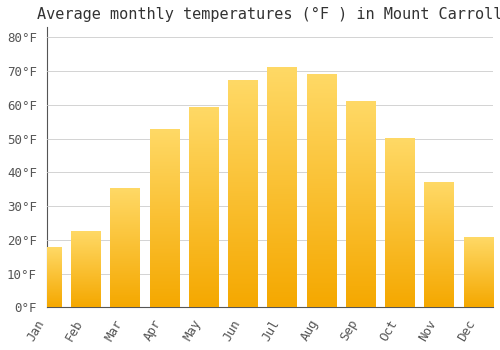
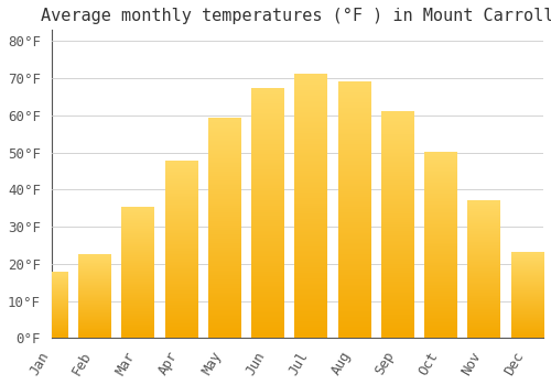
Apr: 52.5°F -> 47.5°F
Dec: 20.5°F -> 23.0°F
